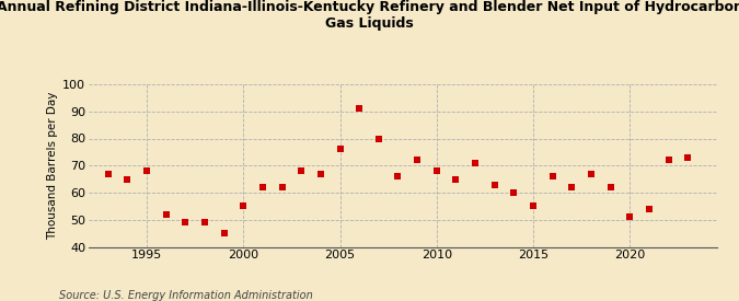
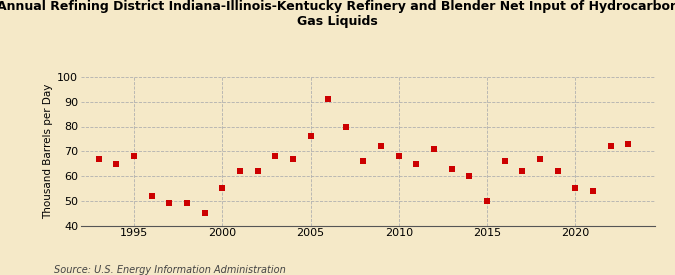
2015: 55 -> 50
2020: 51 -> 55
